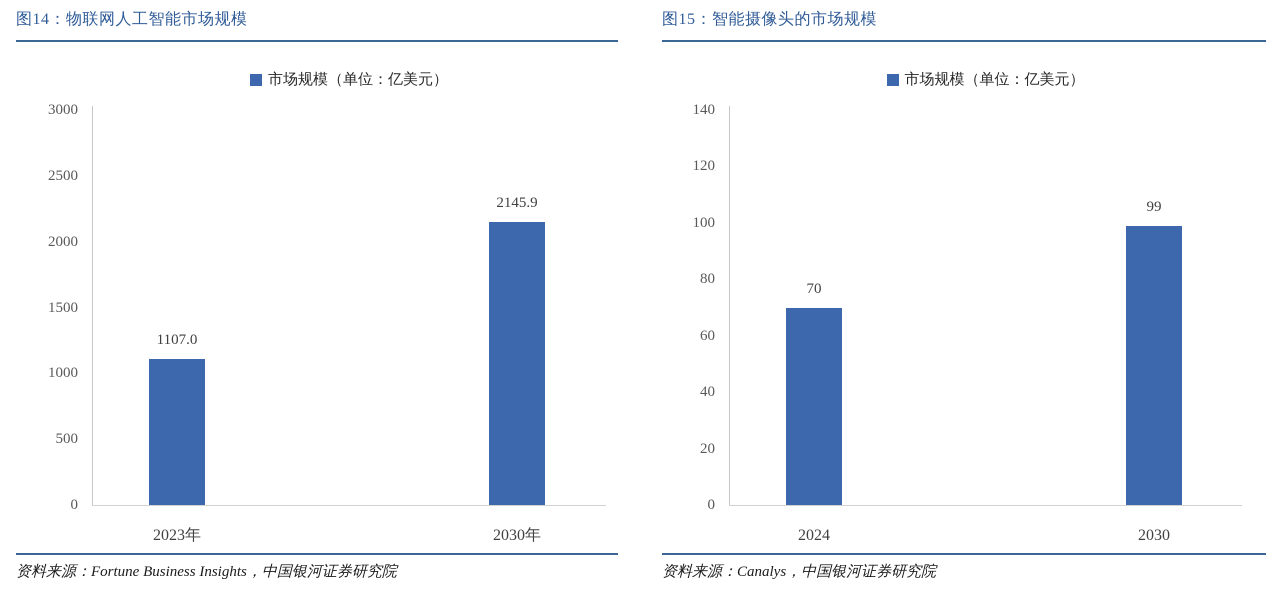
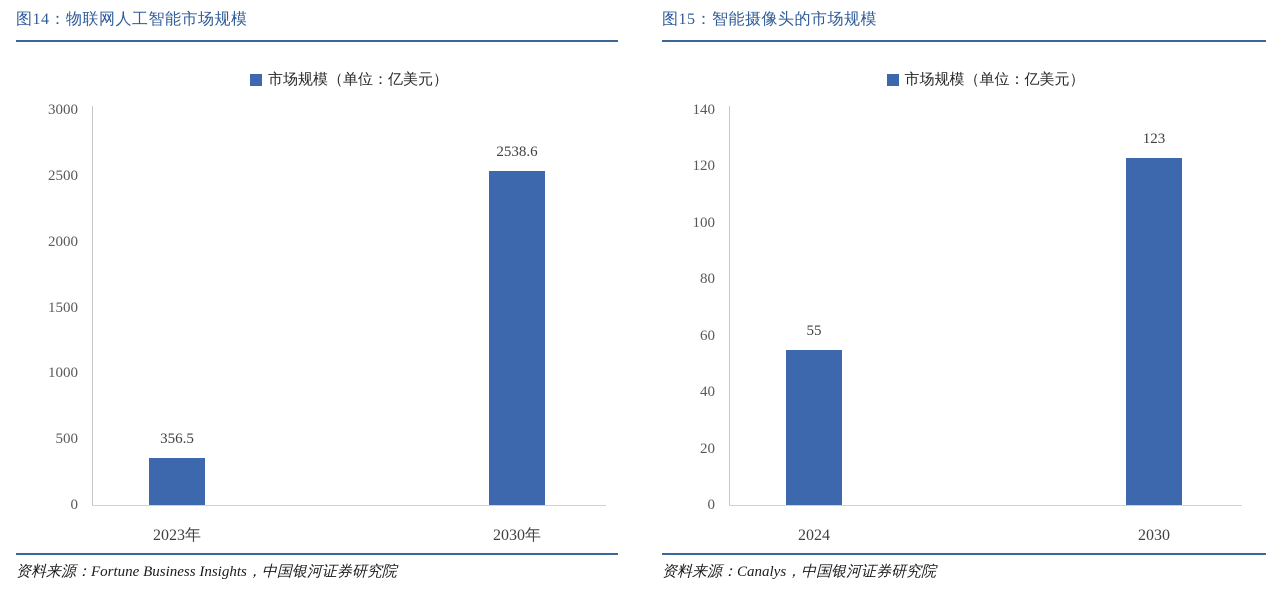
图14：物联网人工智能市场规模/2023年: 1107.0 -> 356.5
图14：物联网人工智能市场规模/2030年: 2145.9 -> 2538.6
图15：智能摄像头的市场规模/2024: 70 -> 55
图15：智能摄像头的市场规模/2030: 99 -> 123
